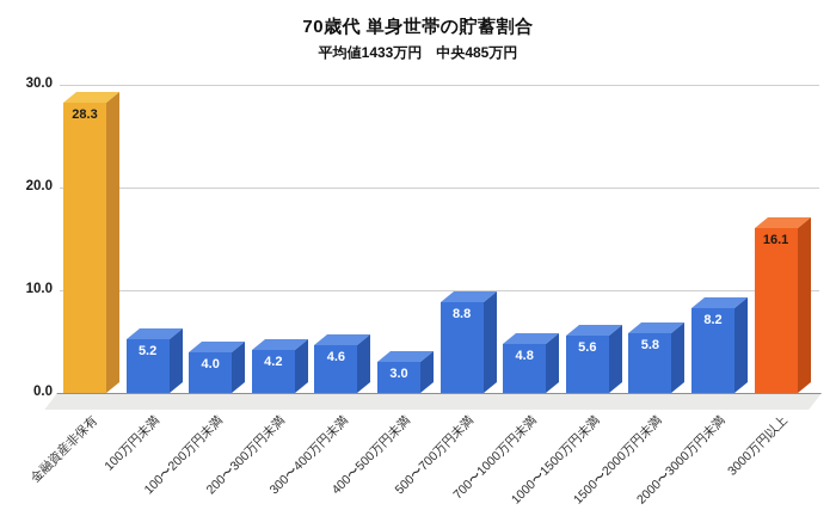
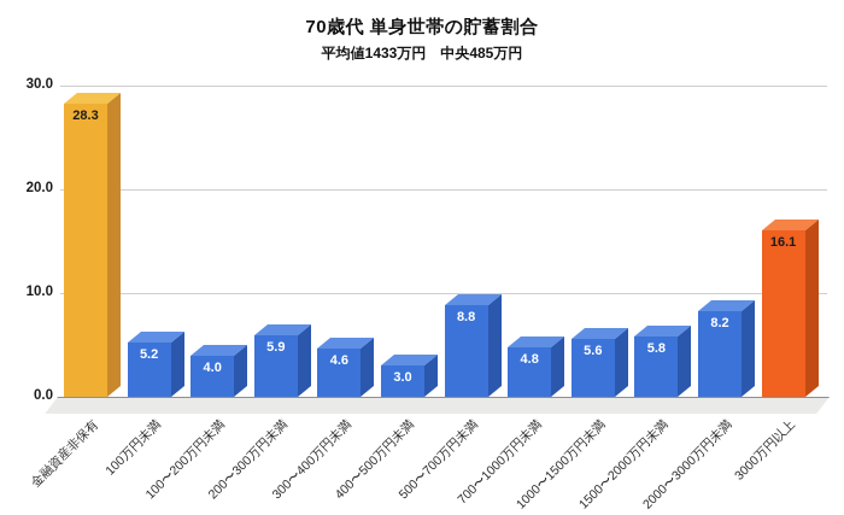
200〜300万円未満: 4.2 -> 5.9
